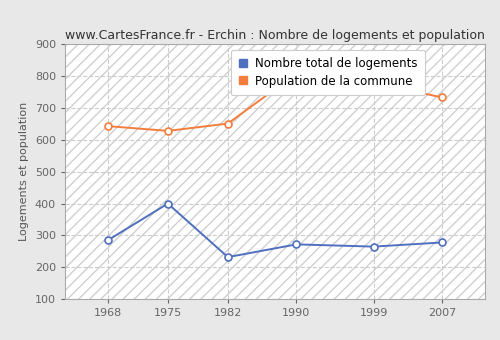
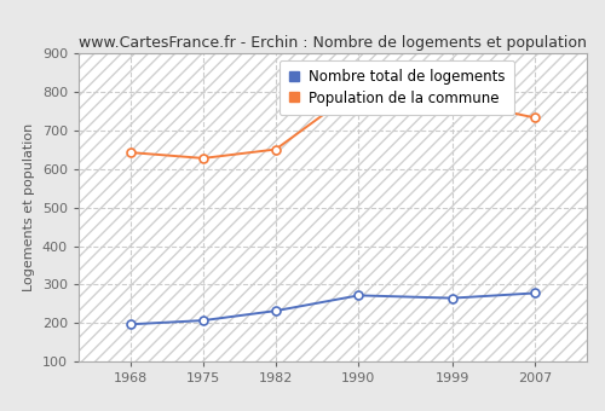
Nombre total de logements/1968: 285 -> 197
Nombre total de logements/1975: 400 -> 207
